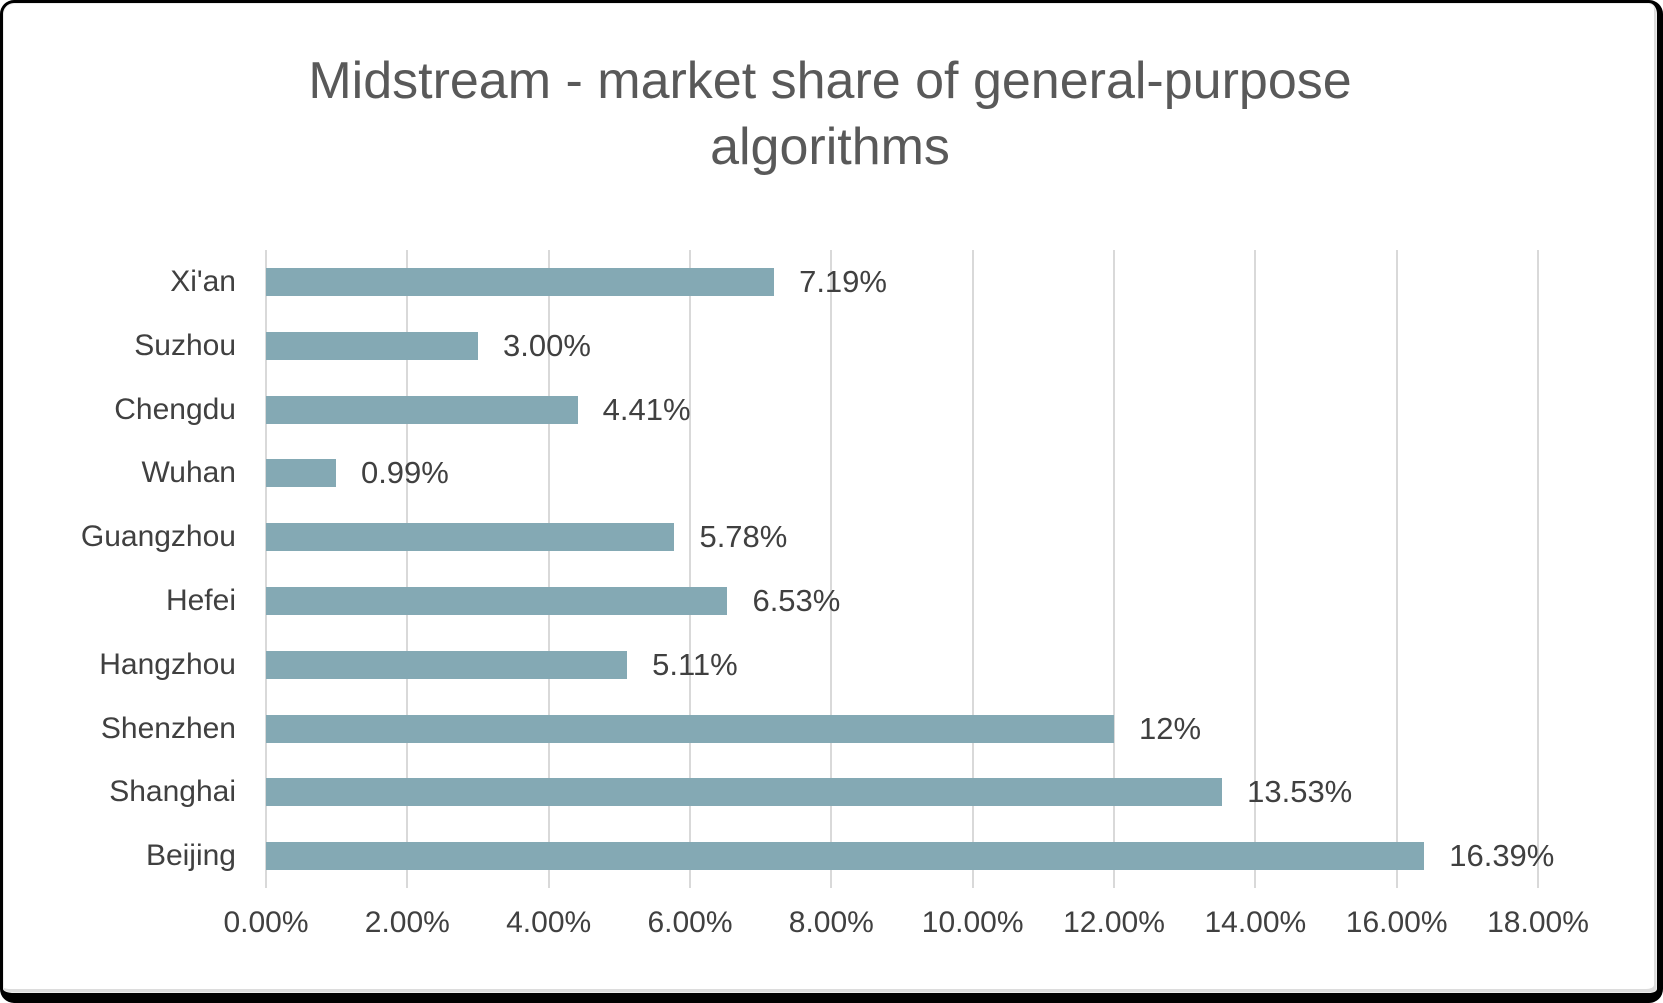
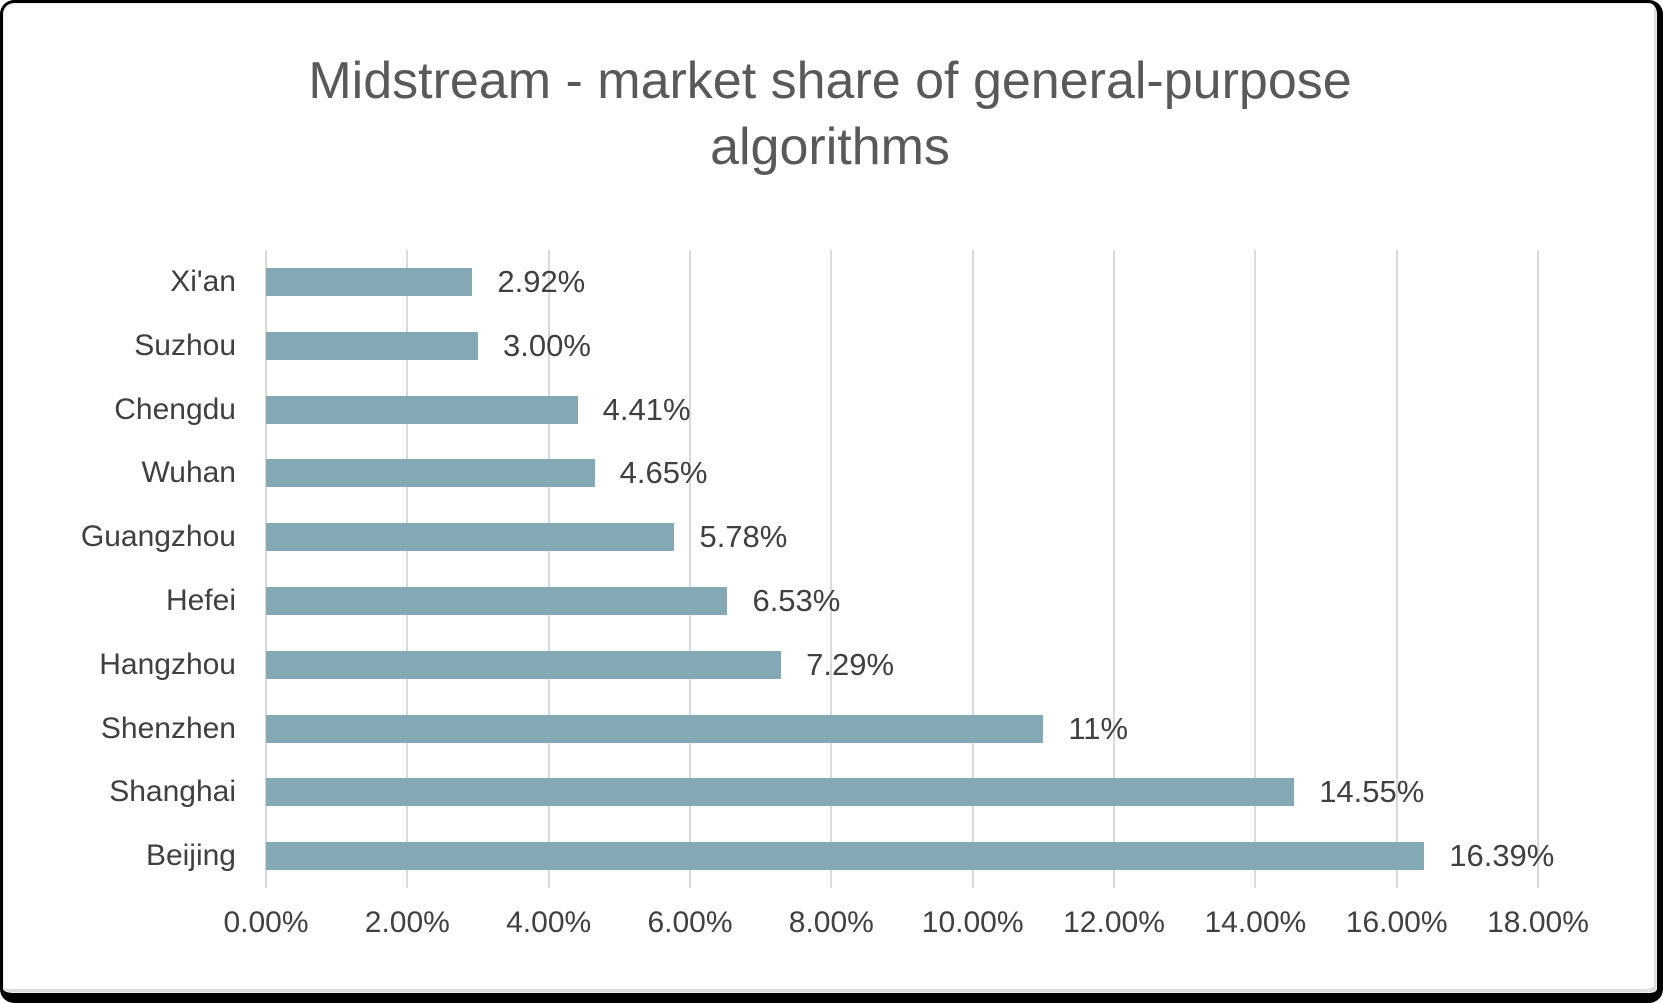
Xi'an: 7.19% -> 2.92%
Wuhan: 0.99% -> 4.65%
Hangzhou: 5.11% -> 7.29%
Shenzhen: 12% -> 11%
Shanghai: 13.53% -> 14.55%
